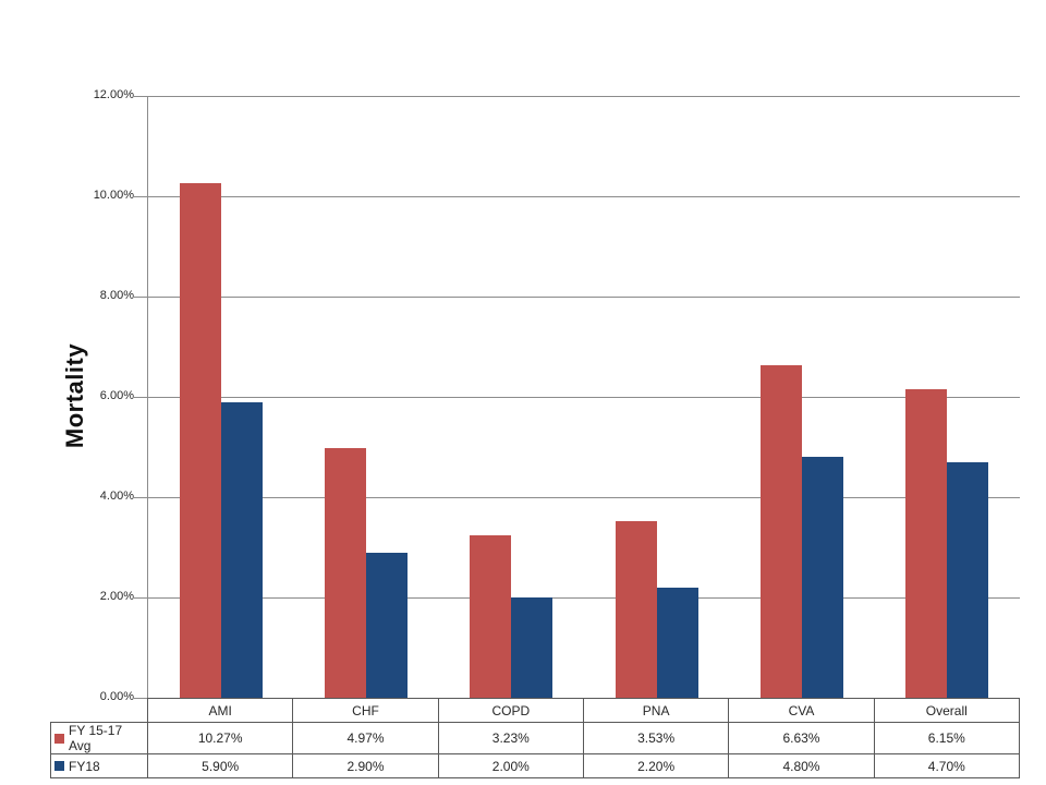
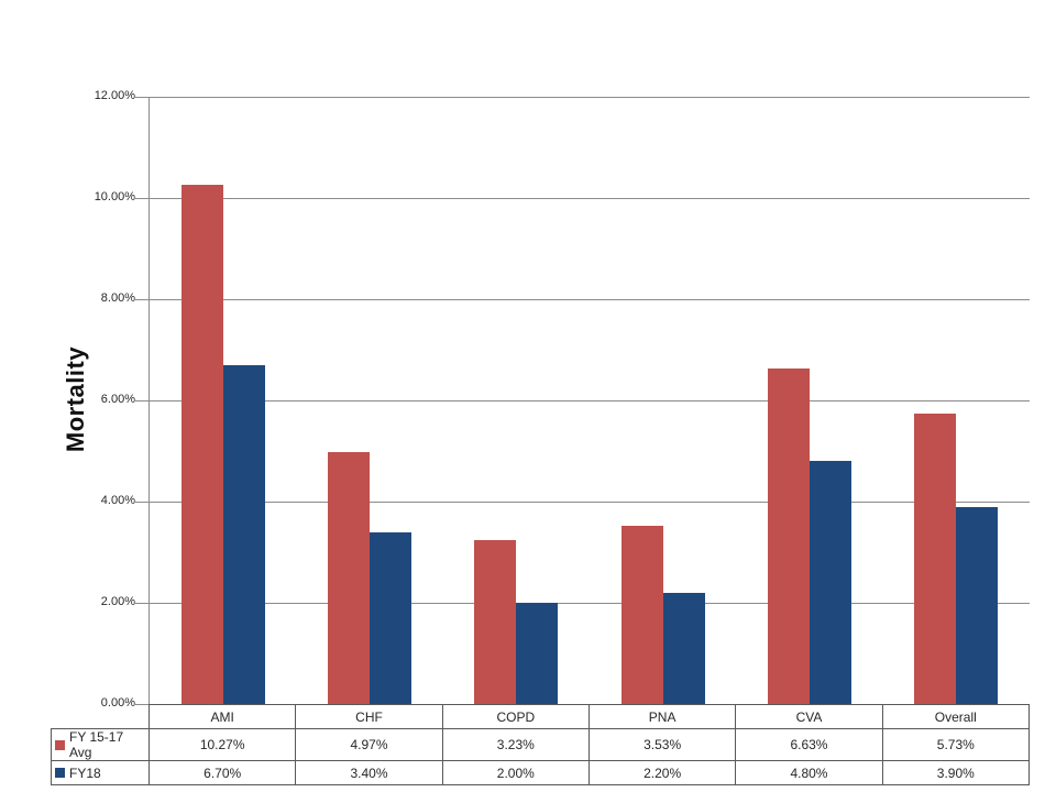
FY18/AMI: 5.90% -> 6.70%
FY18/CHF: 2.90% -> 3.40%
FY 15-17 Avg/Overall: 6.15% -> 5.73%
FY18/Overall: 4.70% -> 3.90%
